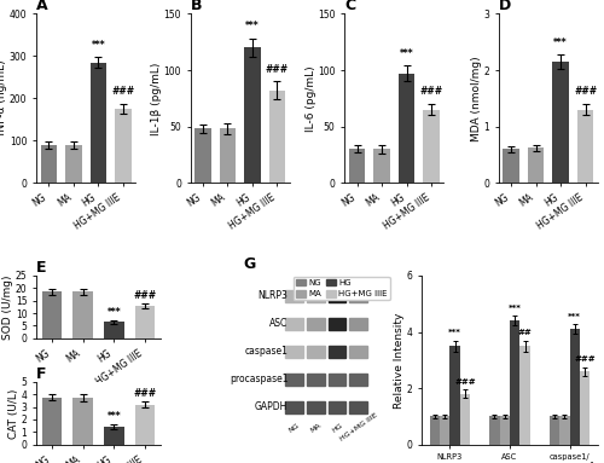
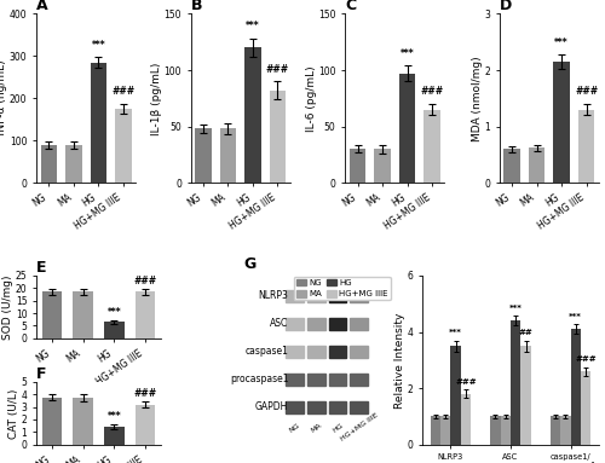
E/HG+MG IIIE: 13.0 -> 18.5
